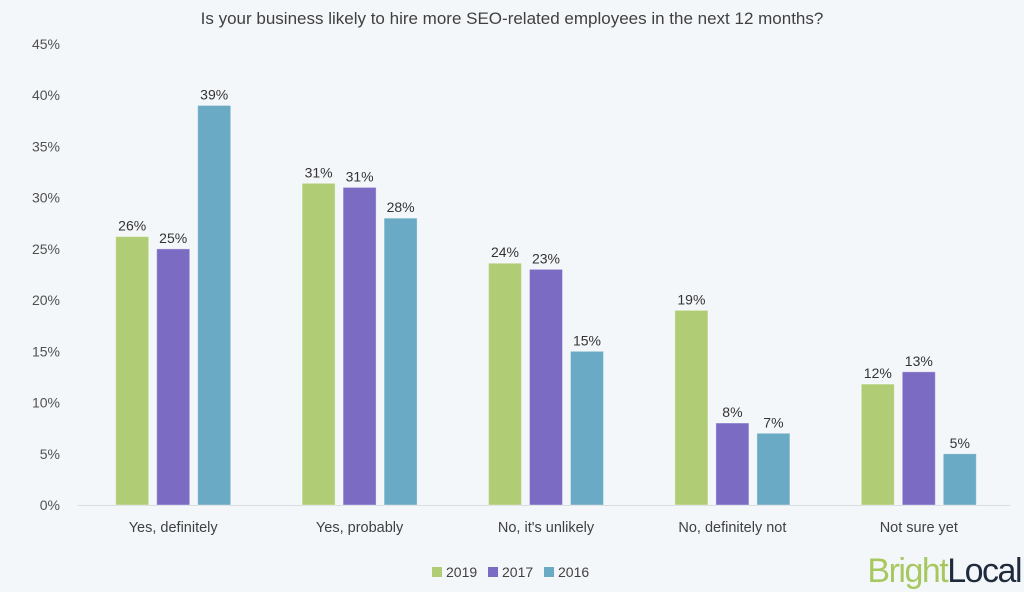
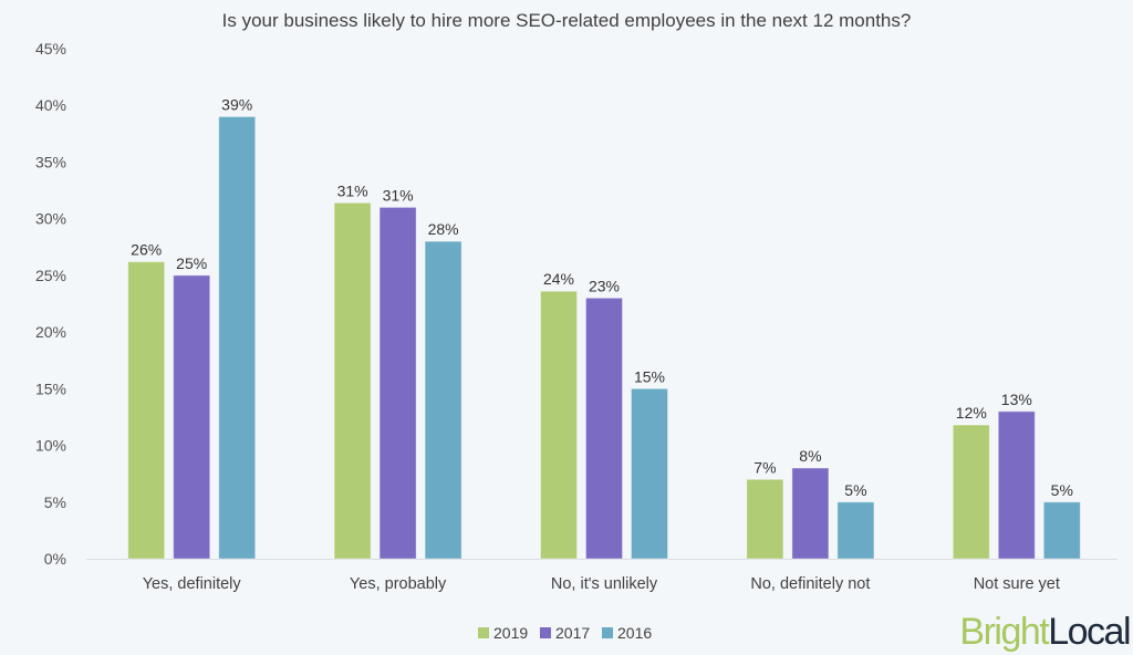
2019/No, definitely not: 19% -> 7%
2016/No, definitely not: 7% -> 5%
